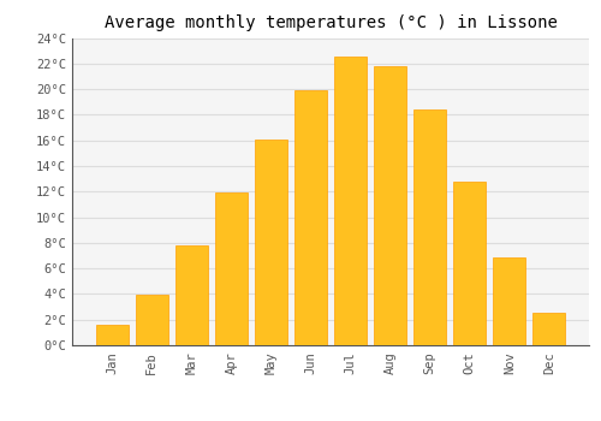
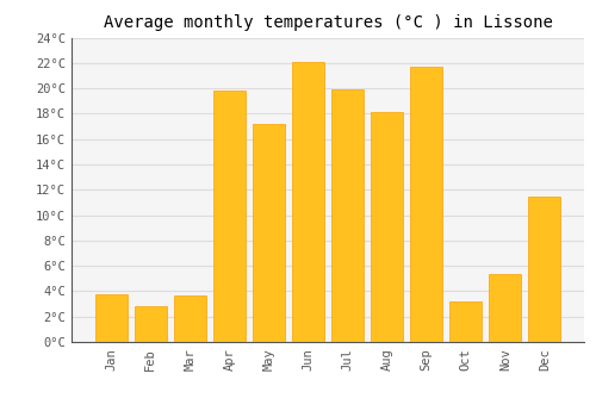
Jan: 1.6°C -> 3.8°C
Feb: 3.9°C -> 2.8°C
Mar: 7.8°C -> 3.7°C
Apr: 11.9°C -> 19.8°C
May: 16.1°C -> 17.2°C
Jun: 19.9°C -> 22.1°C
Jul: 22.5°C -> 19.9°C
Aug: 21.8°C -> 18.1°C
Sep: 18.4°C -> 21.7°C
Oct: 12.8°C -> 3.2°C
Nov: 6.9°C -> 5.4°C
Dec: 2.5°C -> 11.5°C
